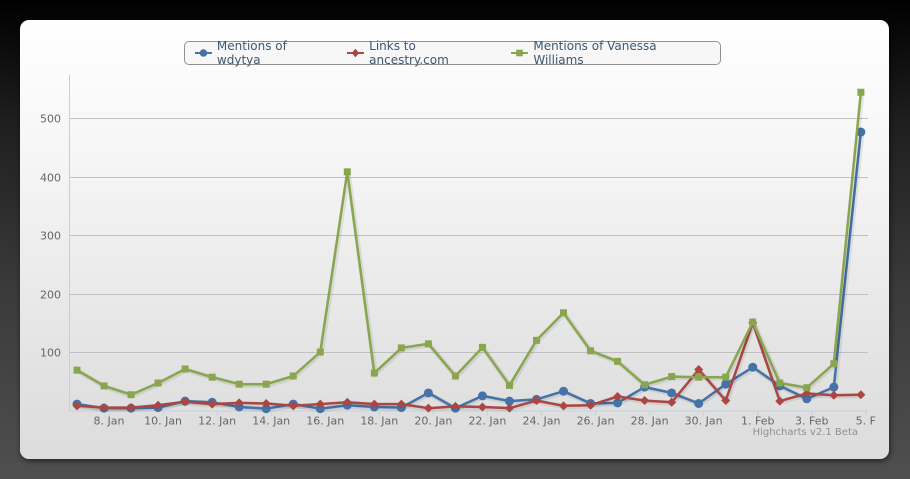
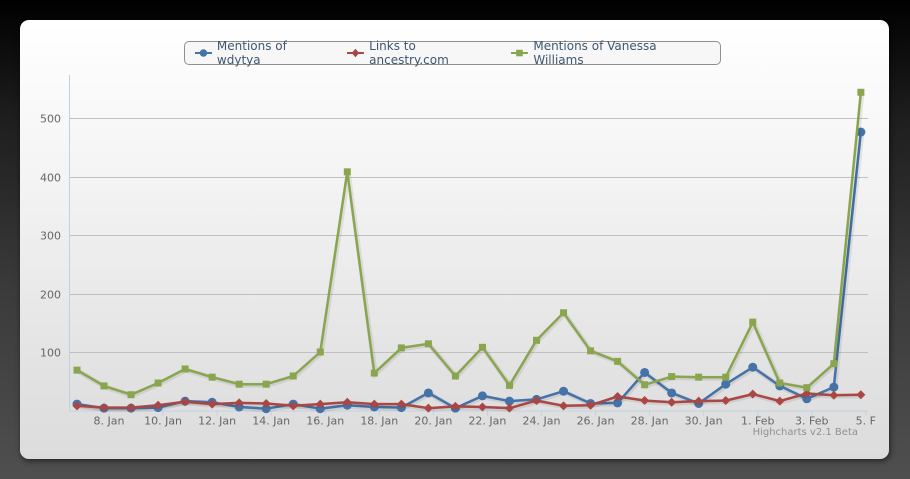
Mentions of wdytya/28. Jan: 40 -> 60
Links to ancestry.com/30. Jan: 70 -> 20
Links to ancestry.com/1. Feb: 150 -> 30
